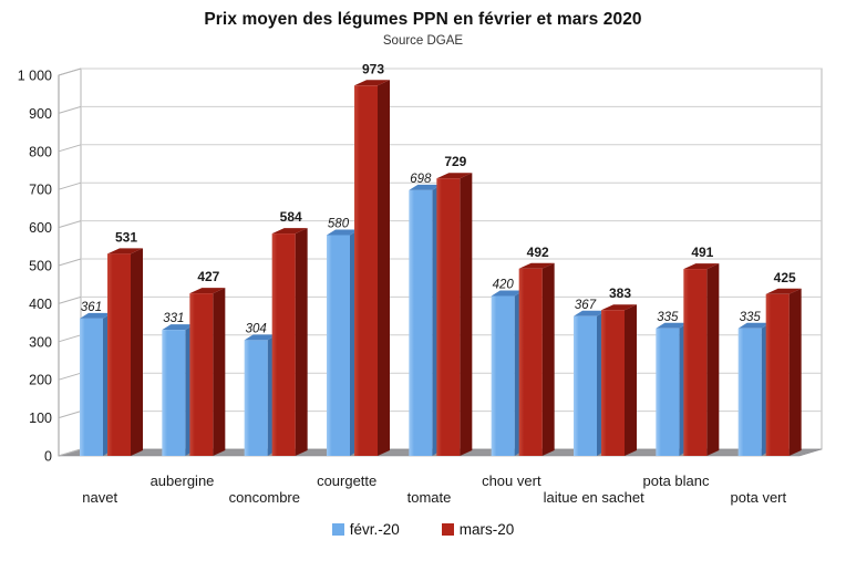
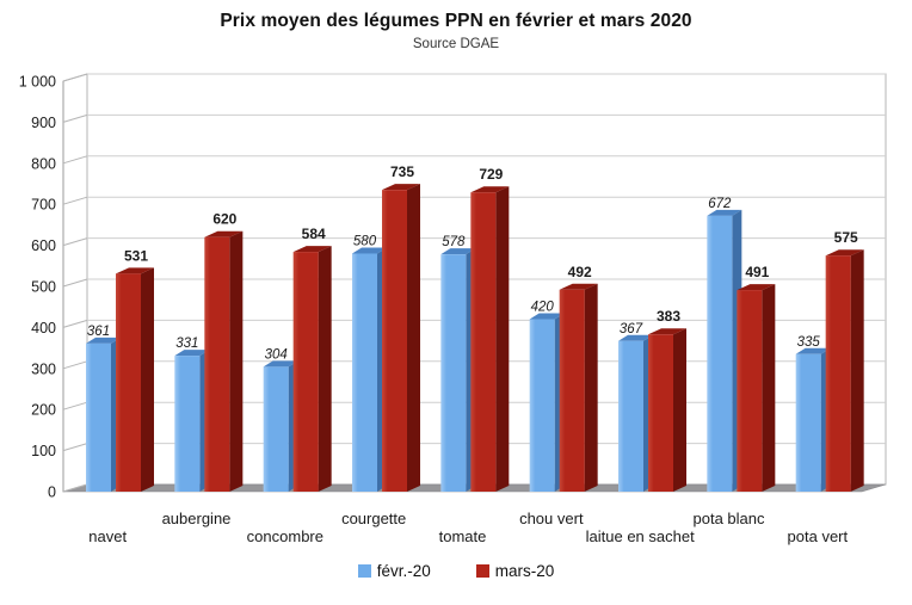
mars-20/aubergine: 427 -> 620
mars-20/courgette: 973 -> 735
févr.-20/tomate: 698 -> 578
févr.-20/pota blanc: 335 -> 672
mars-20/pota vert: 425 -> 575
